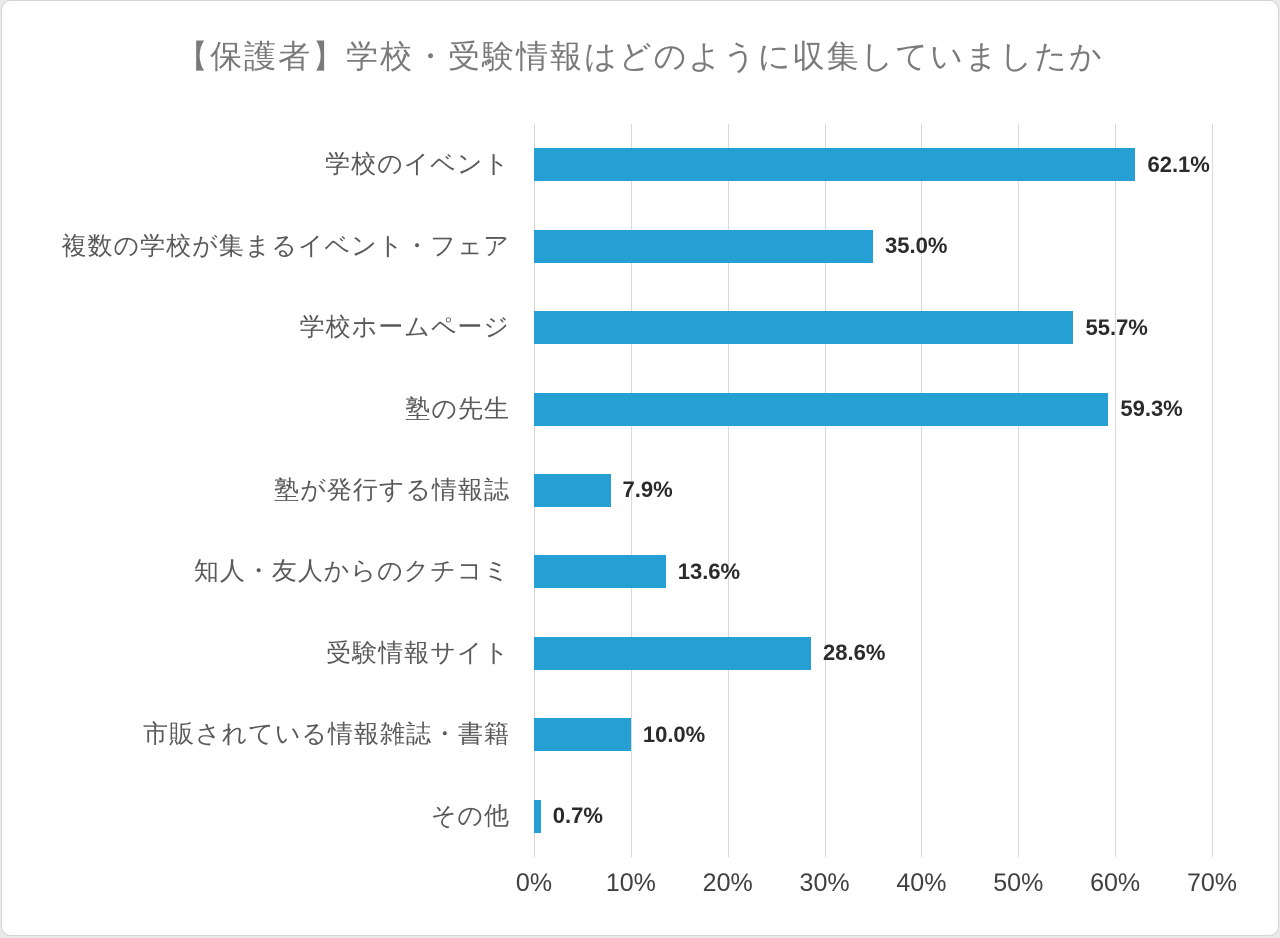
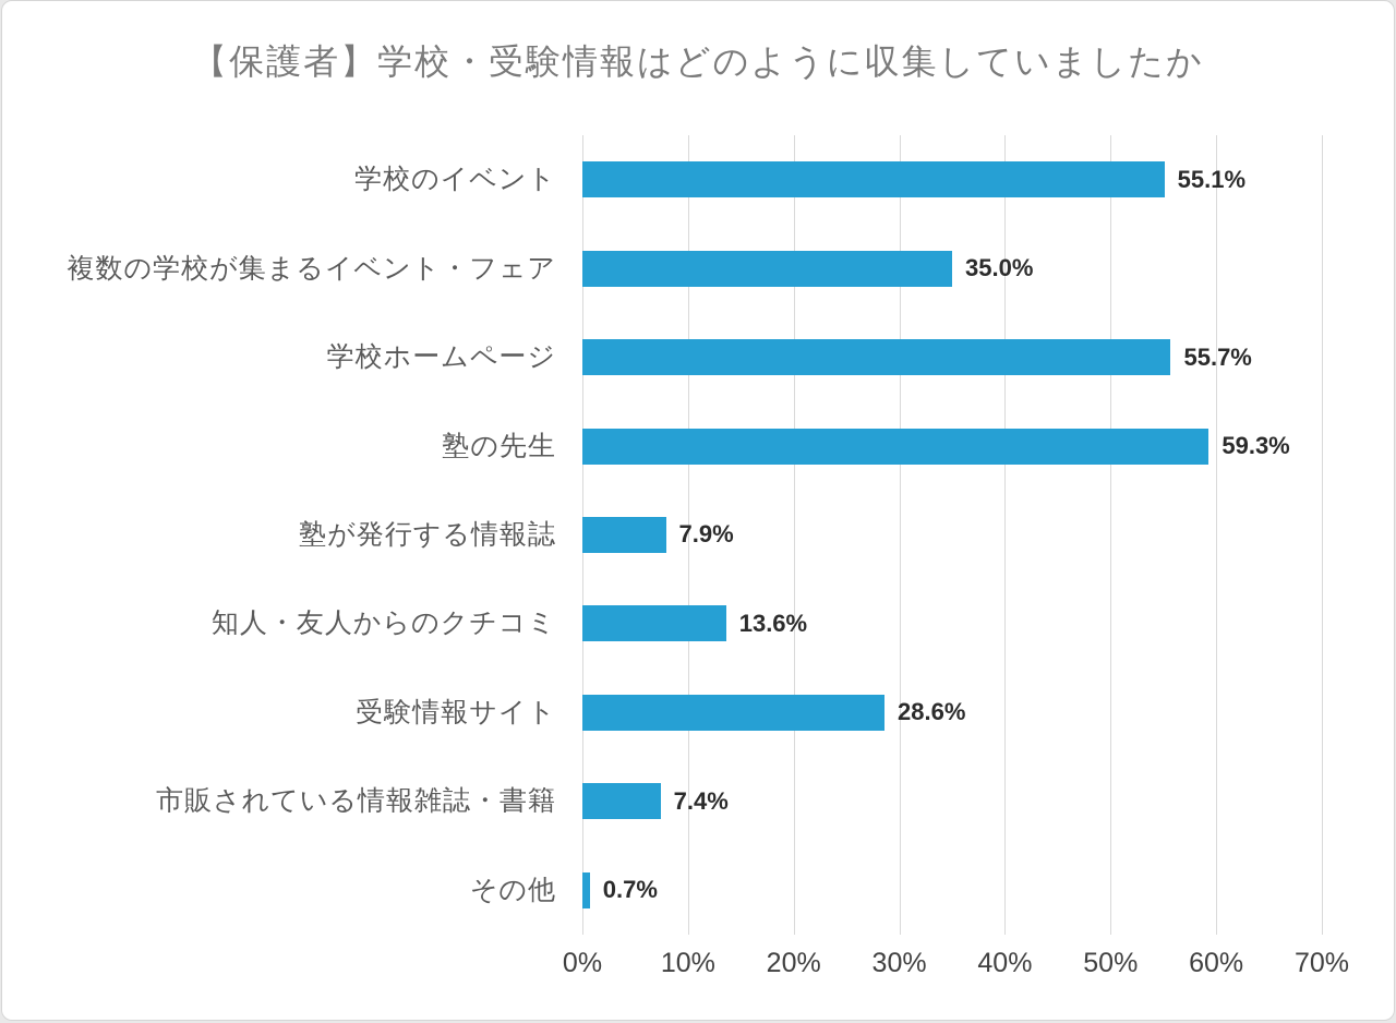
学校のイベント: 62.1% -> 55.1%
市販されている情報雑誌・書籍: 10.0% -> 7.4%
